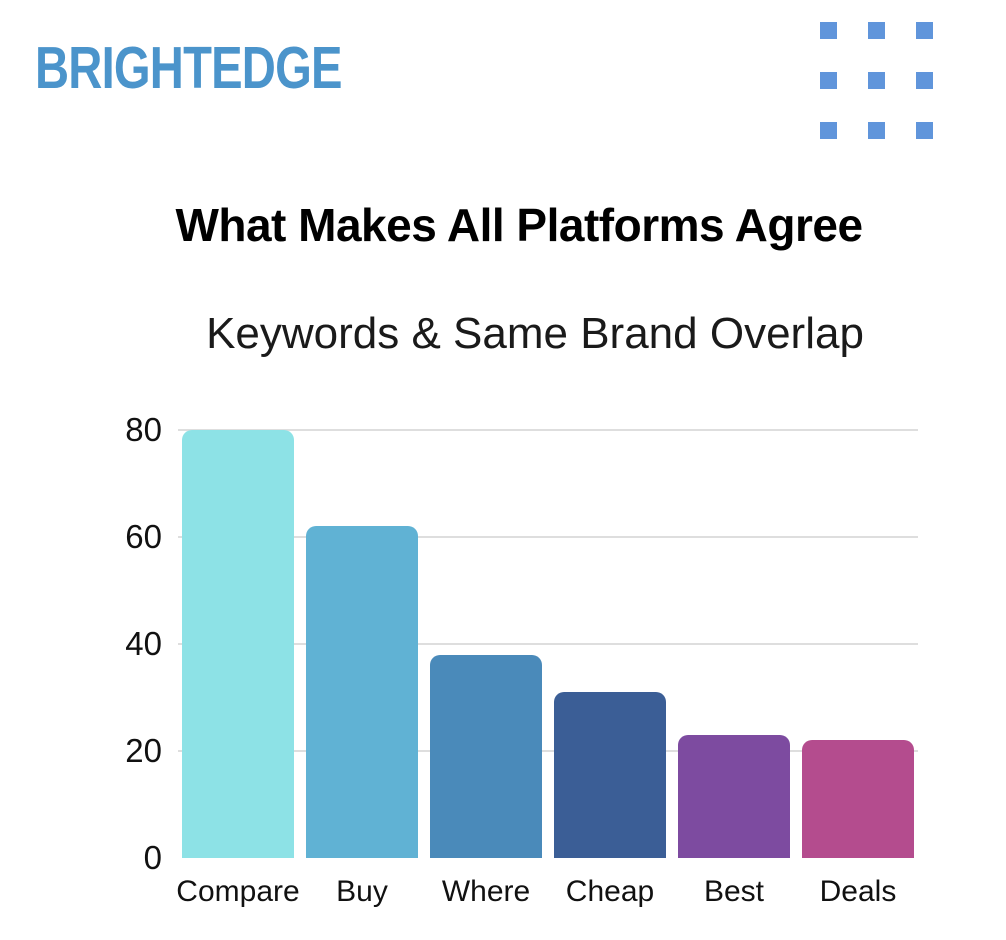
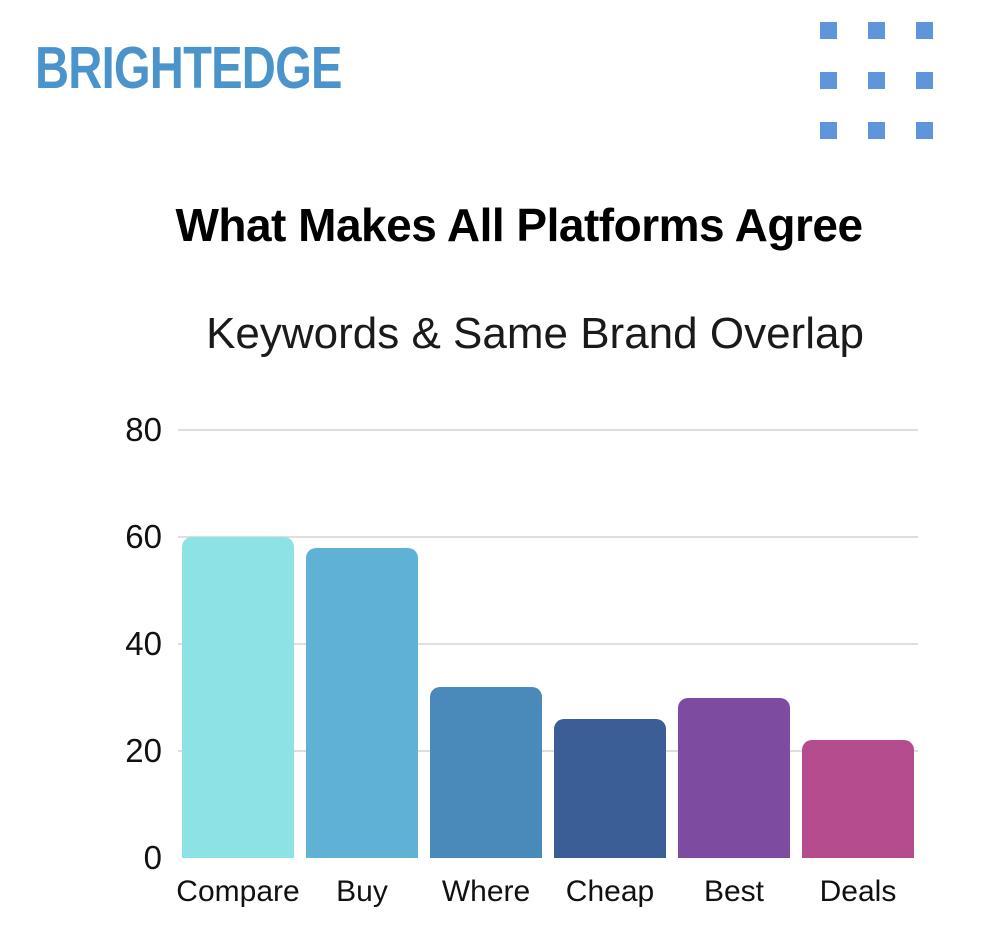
Compare: 80 -> 60
Buy: 62 -> 58
Where: 38 -> 32
Cheap: 31 -> 26
Best: 23 -> 30
